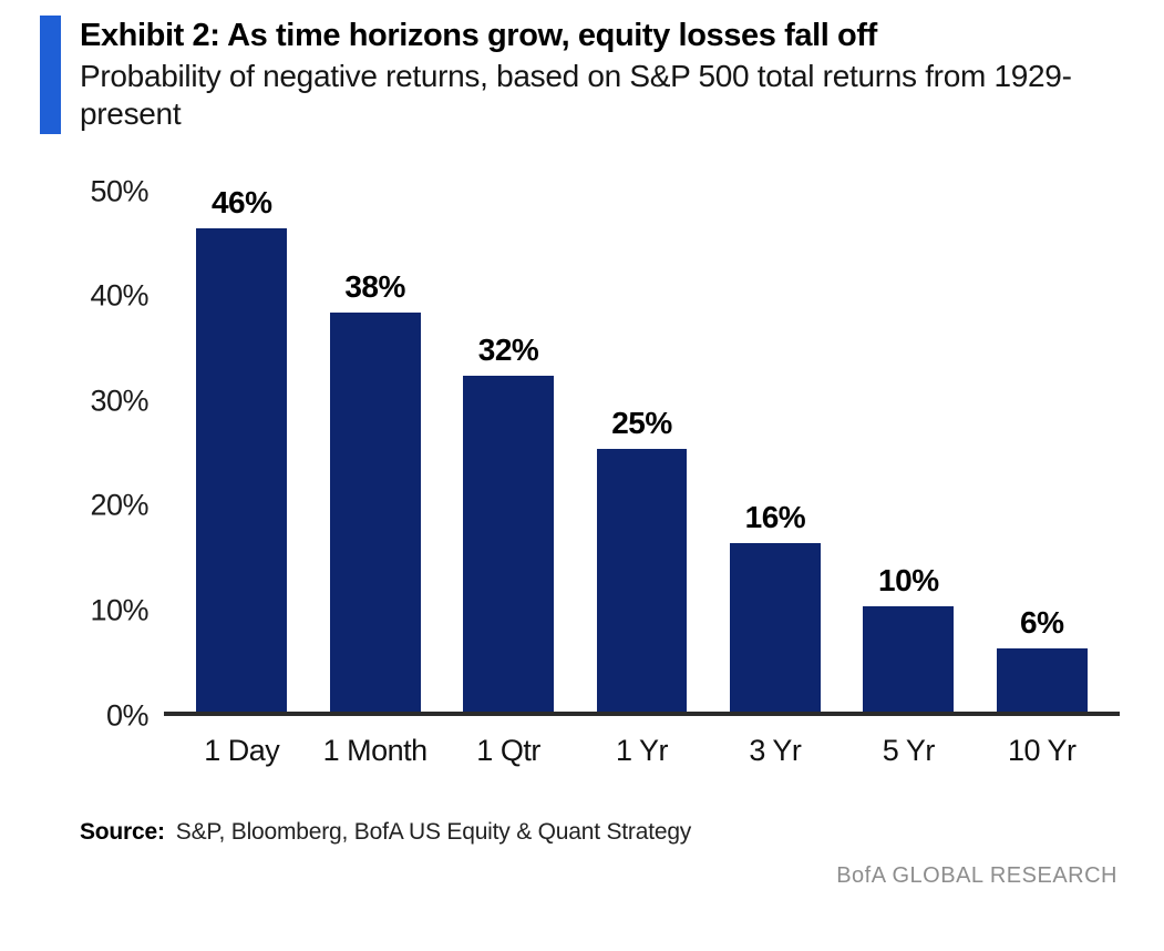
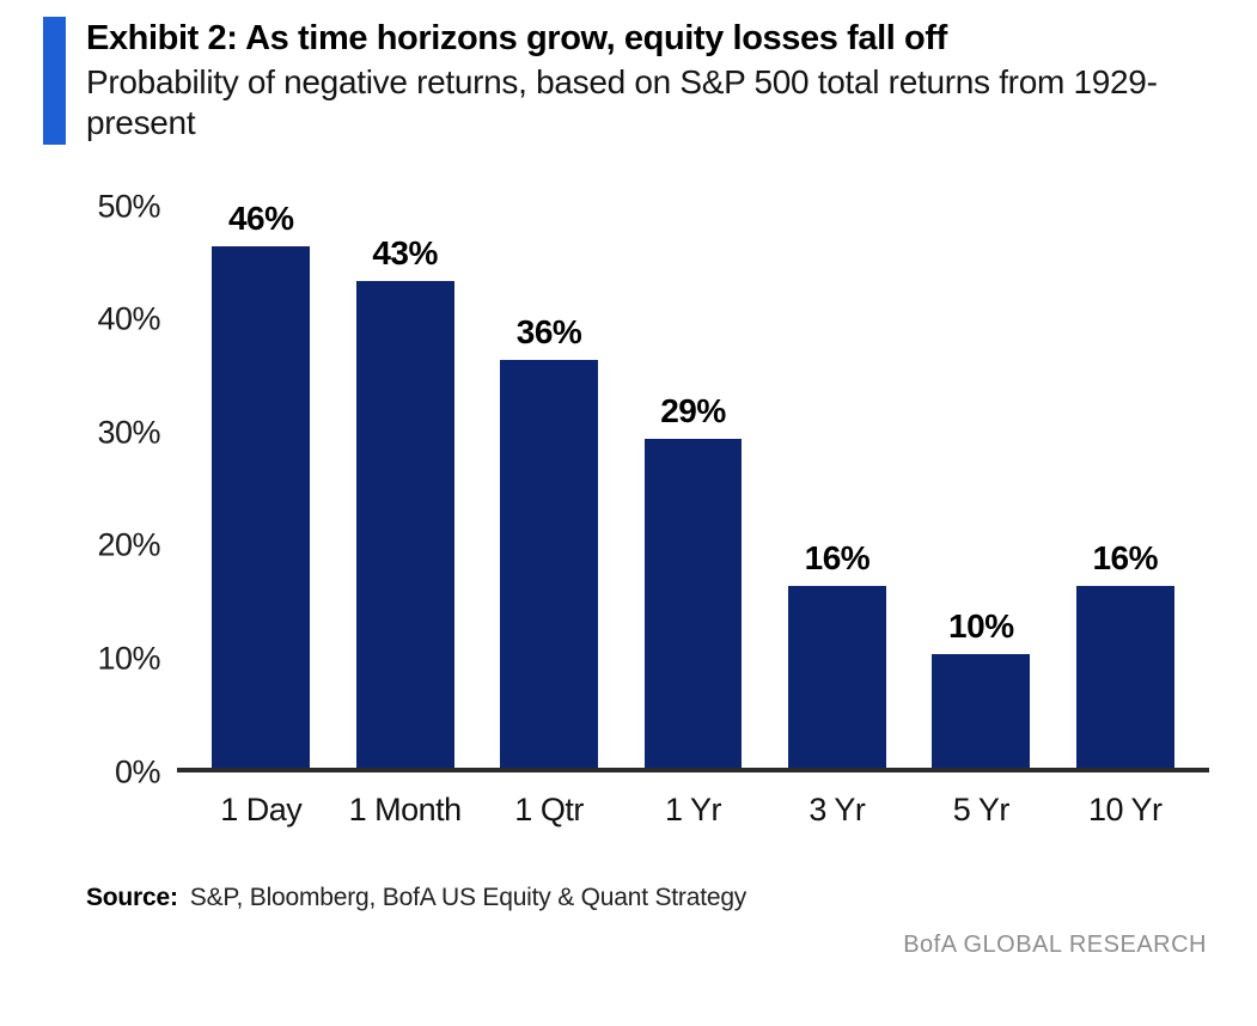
1 Month: 38% -> 43%
1 Qtr: 32% -> 36%
1 Yr: 25% -> 29%
10 Yr: 6% -> 16%
